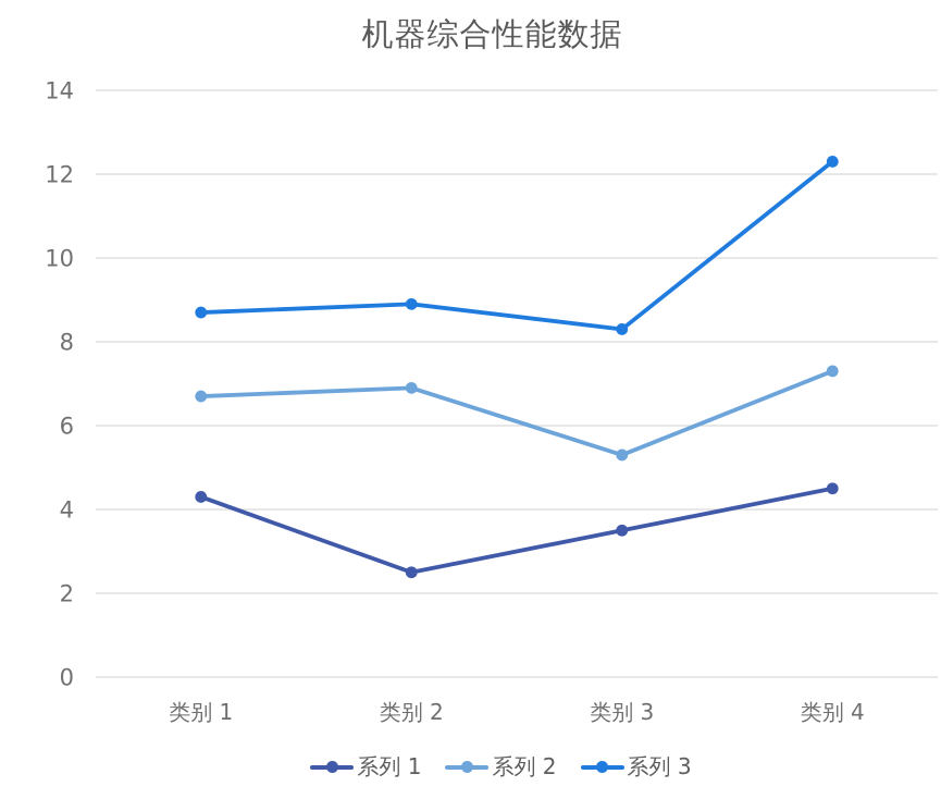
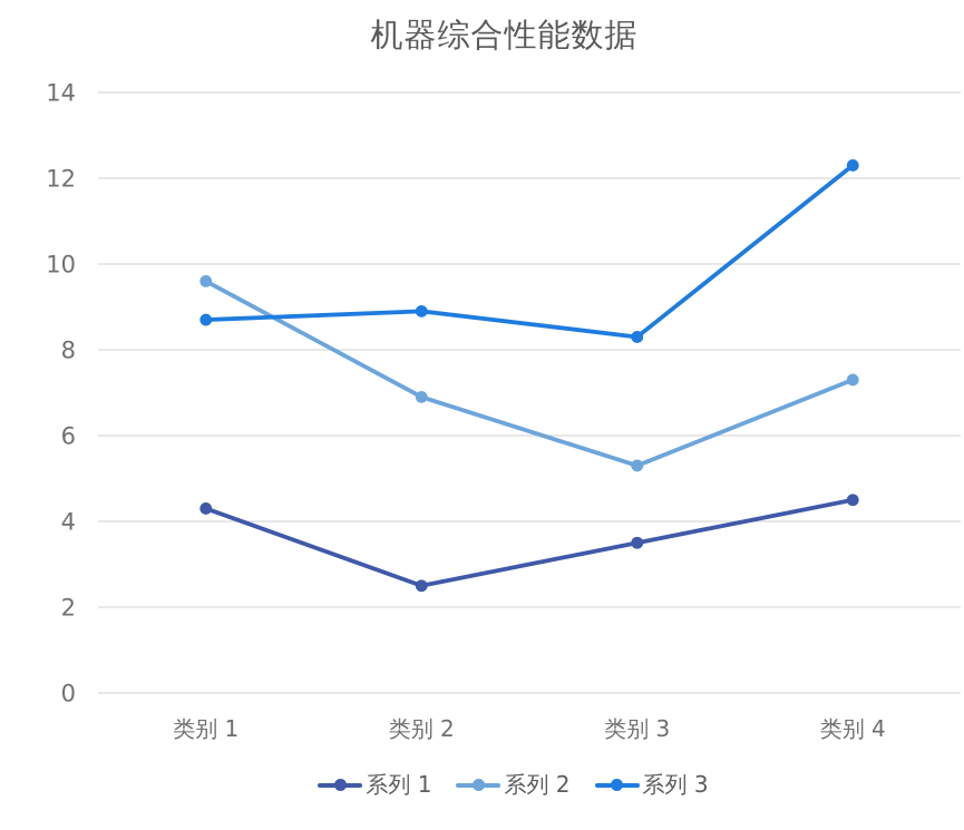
系列 2/类别 1: 6.7 -> 9.6
